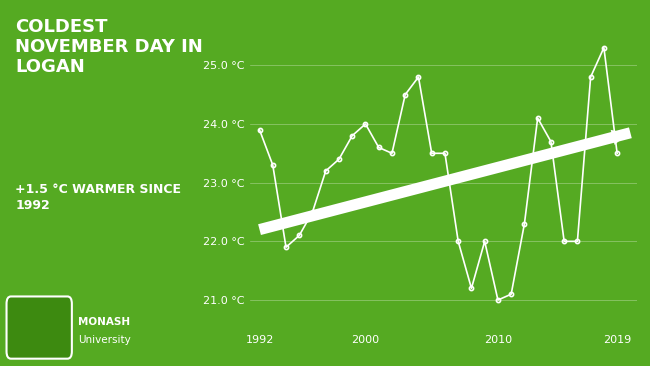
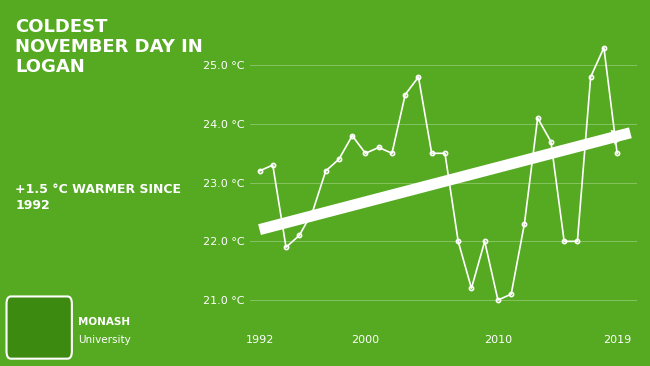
1992: 23.9 °C -> 23.2 °C
2000: 24.0 °C -> 23.5 °C
